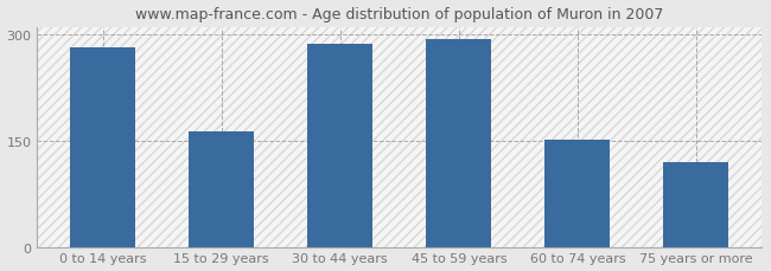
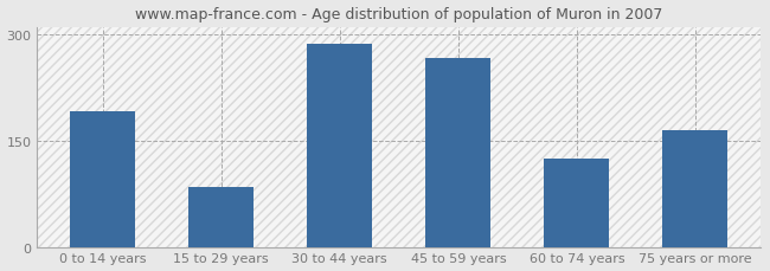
0 to 14 years: 282 -> 192
15 to 29 years: 163 -> 84
45 to 59 years: 293 -> 266
60 to 74 years: 151 -> 124
75 years or more: 120 -> 164
